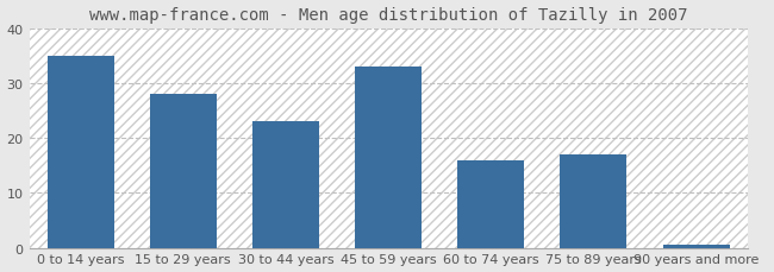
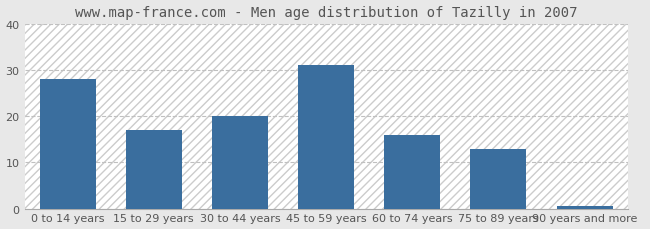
0 to 14 years: 35.0 -> 28.0
15 to 29 years: 28.0 -> 17.0
30 to 44 years: 23.0 -> 20.0
45 to 59 years: 33.0 -> 31.0
75 to 89 years: 17.0 -> 13.0
